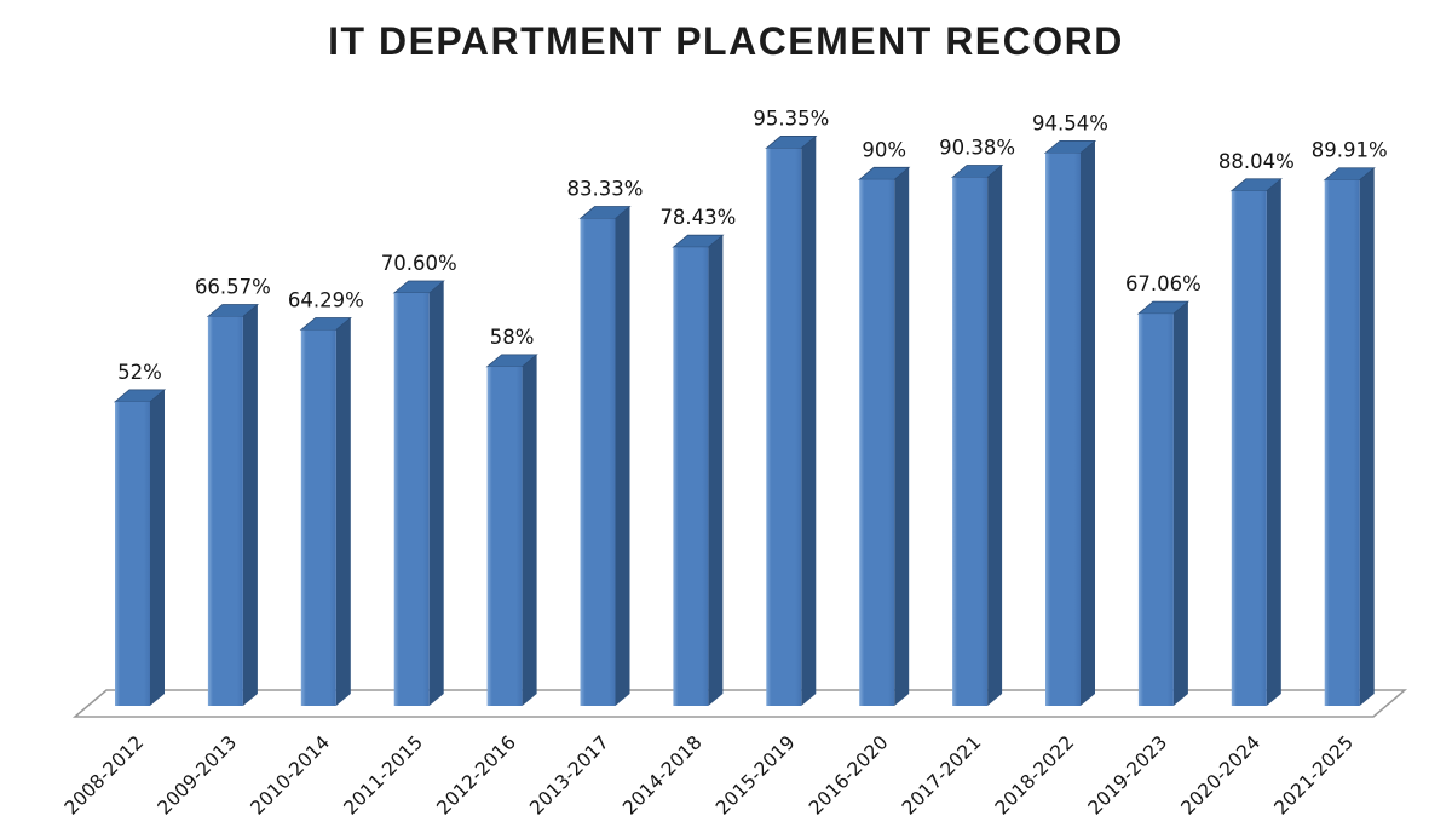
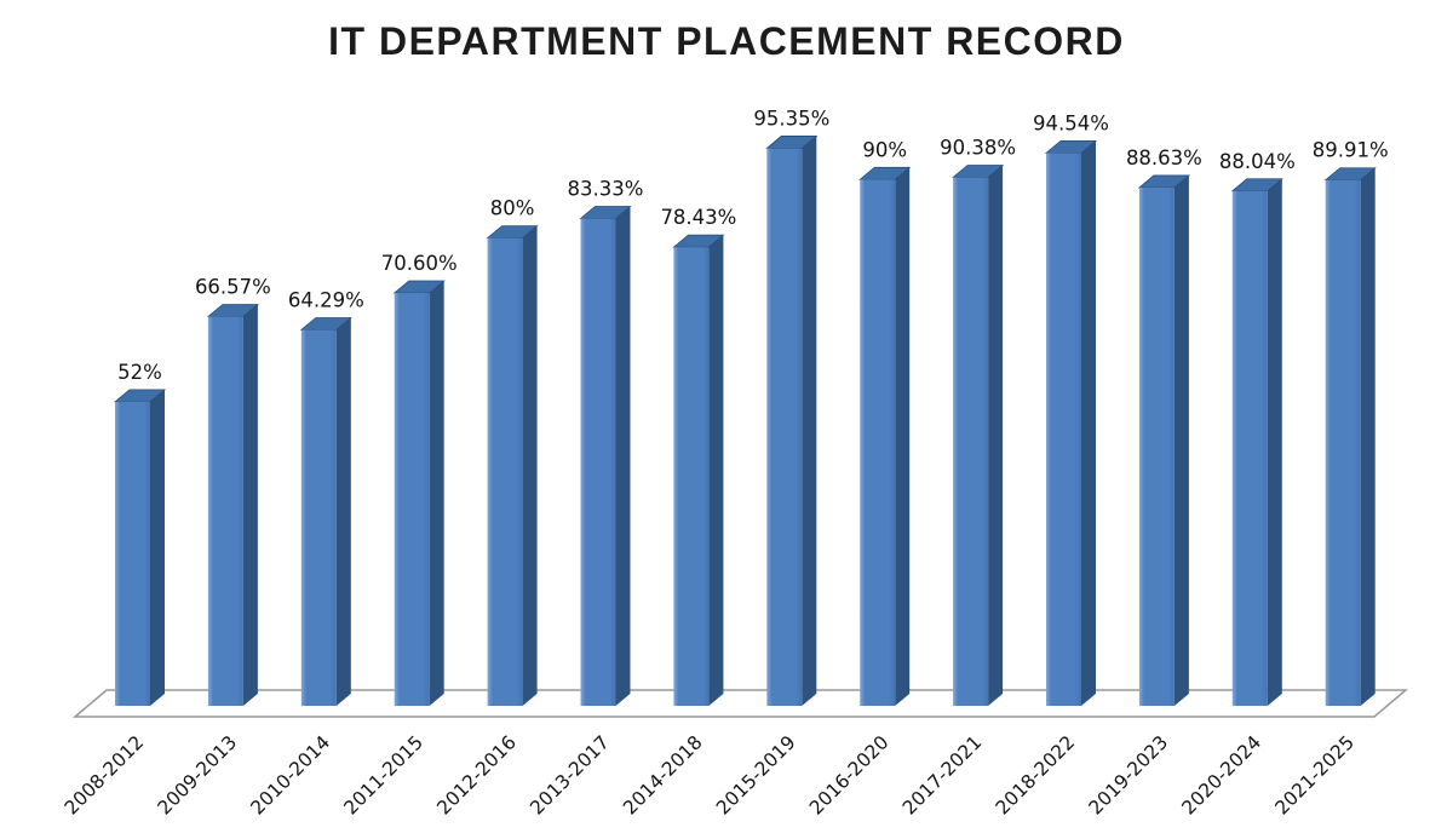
2012-2016: 58% -> 80%
2019-2023: 67.06% -> 88.63%
